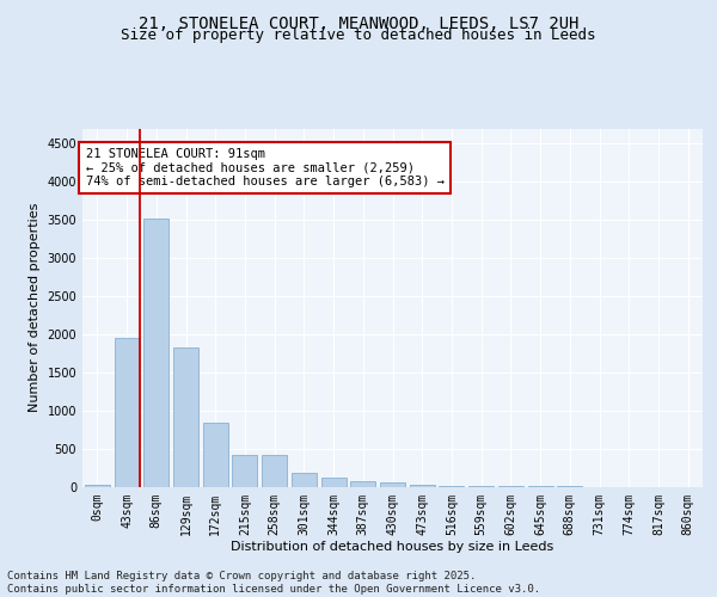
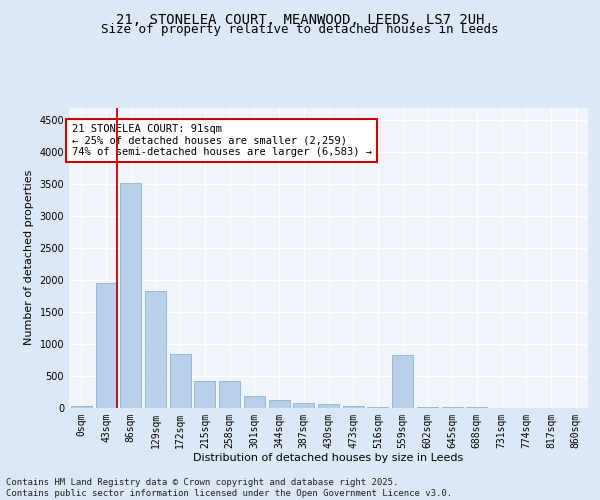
559sqm: 0 -> 820
